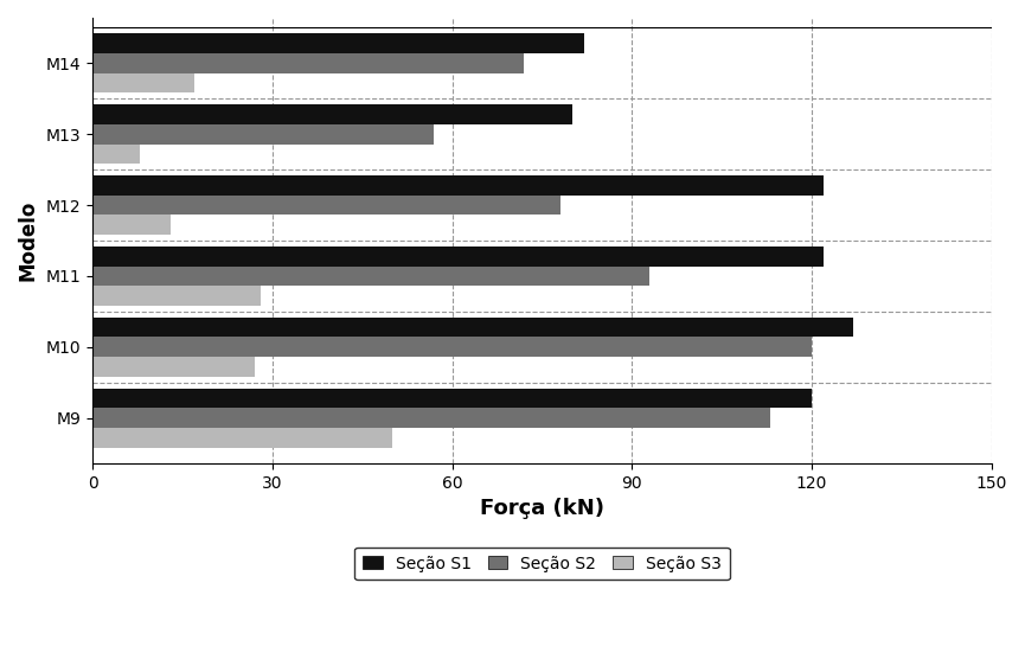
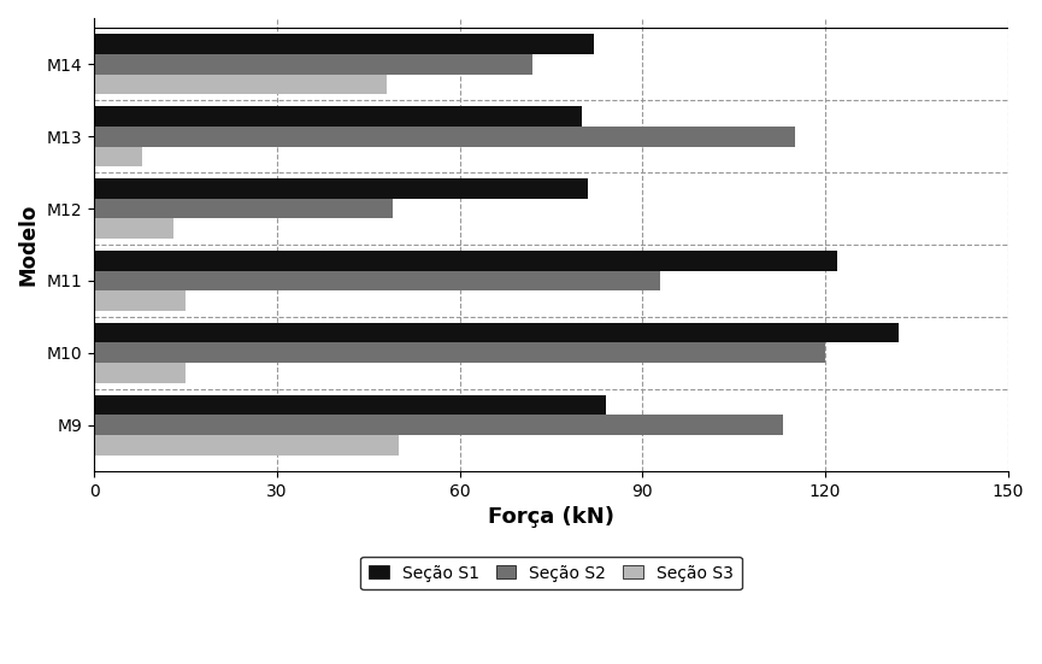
Seção S3/M14: 17 -> 48
Seção S2/M13: 57 -> 115
Seção S1/M12: 122 -> 81
Seção S2/M12: 78 -> 49
Seção S3/M11: 28 -> 15
Seção S1/M10: 127 -> 132
Seção S3/M10: 27 -> 15
Seção S1/M9: 120 -> 84
